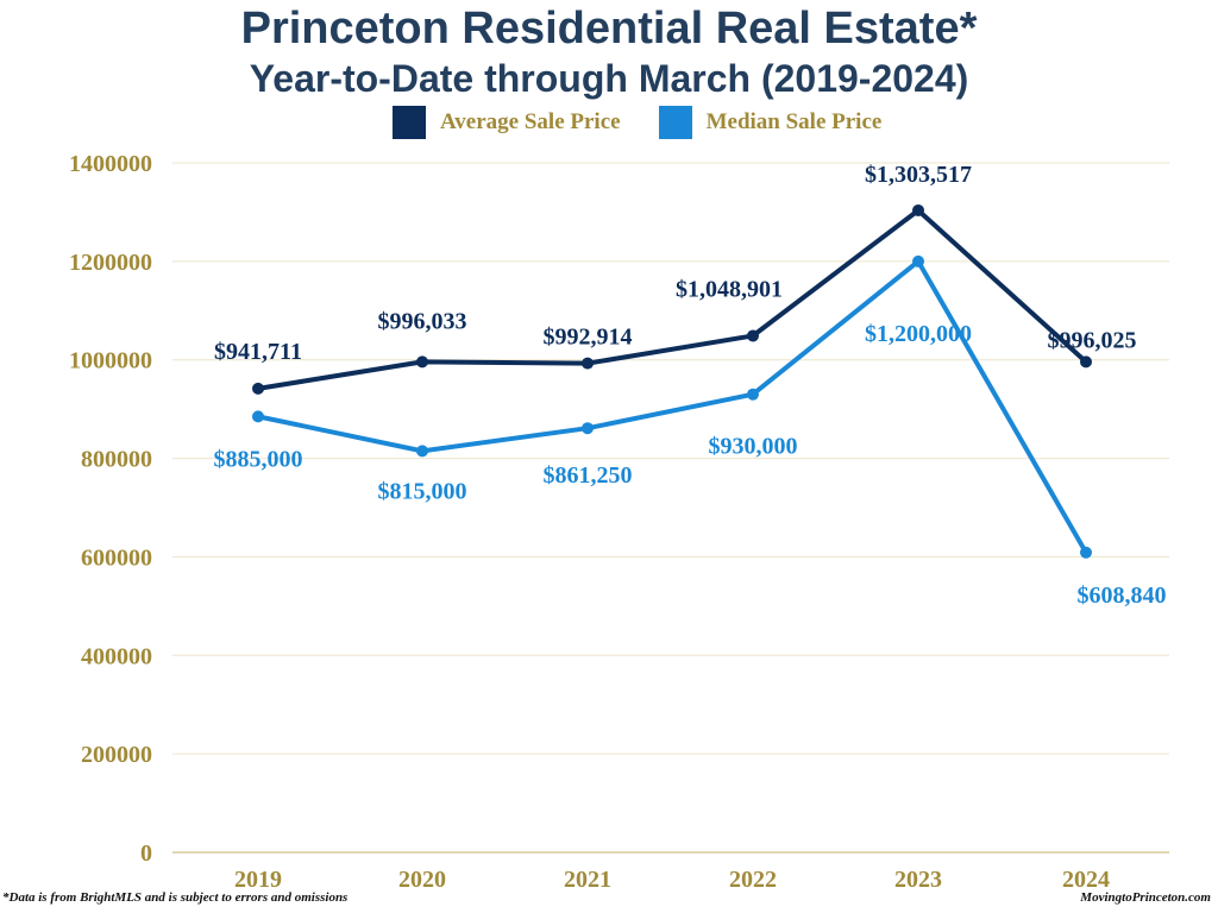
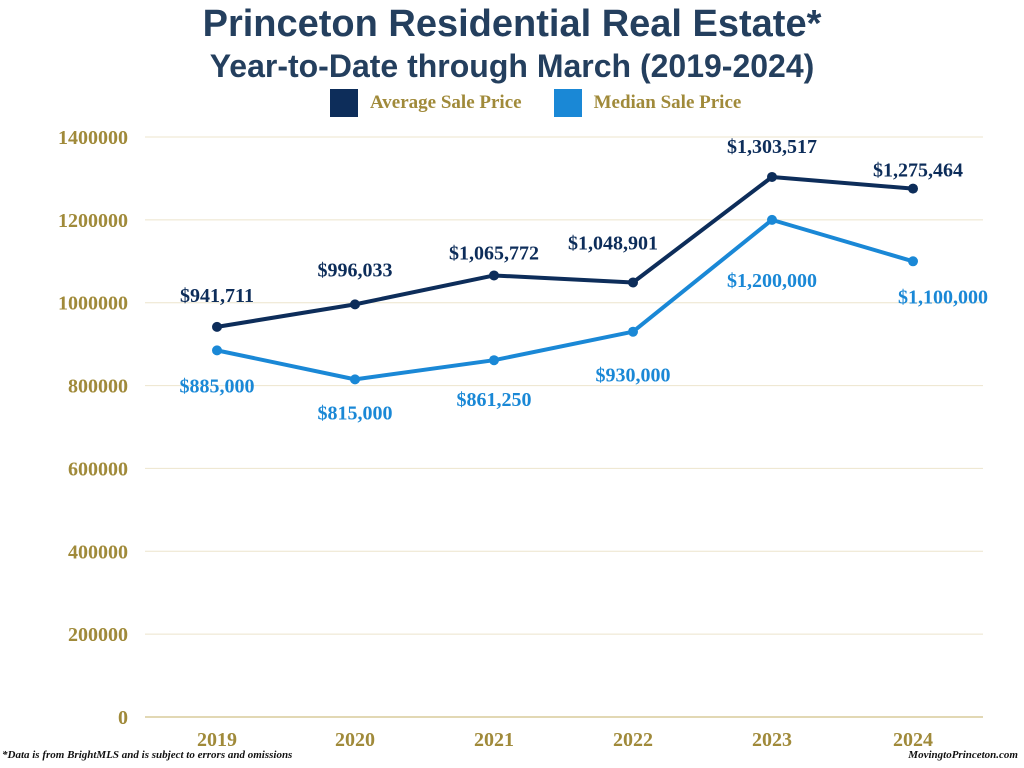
Average Sale Price/2021: $992,914 -> $1,065,772
Average Sale Price/2024: $996,025 -> $1,275,464
Median Sale Price/2024: $608,840 -> $1,100,000
